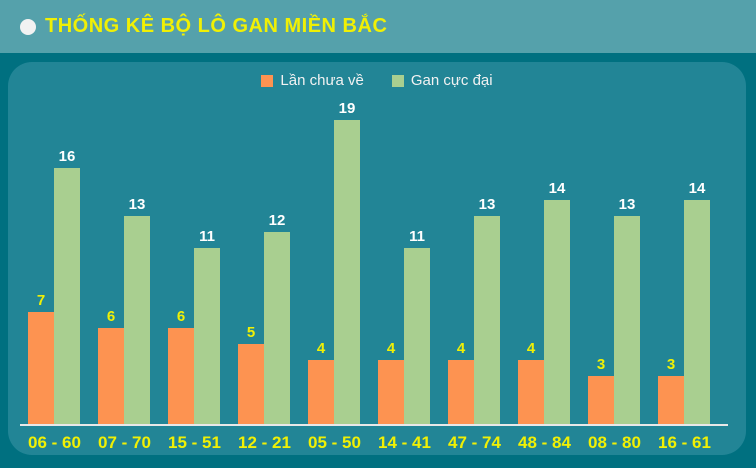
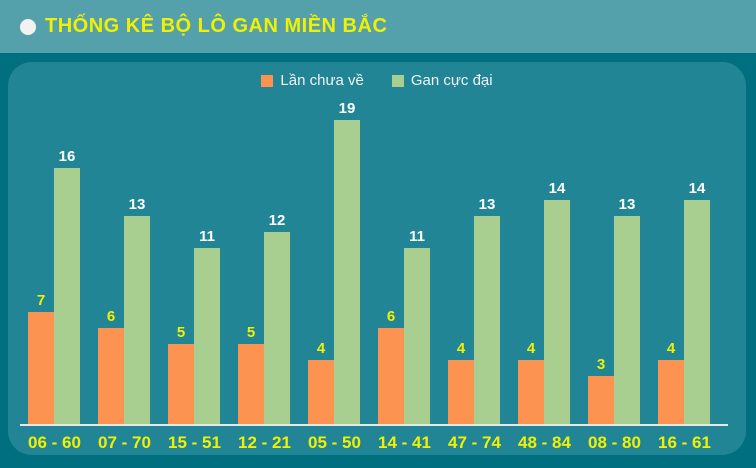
Lần chưa về/15 - 51: 6 -> 5
Lần chưa về/14 - 41: 4 -> 6
Lần chưa về/16 - 61: 3 -> 4
